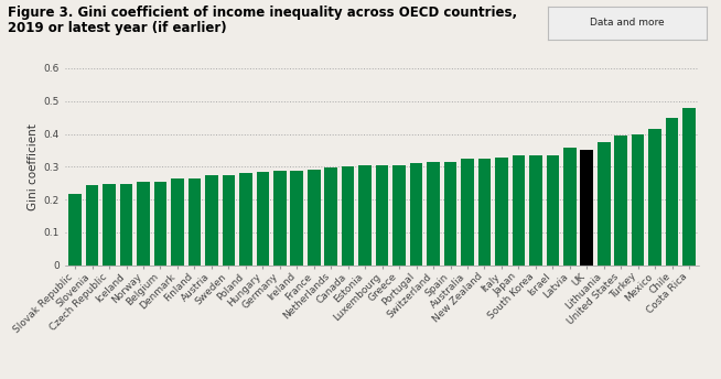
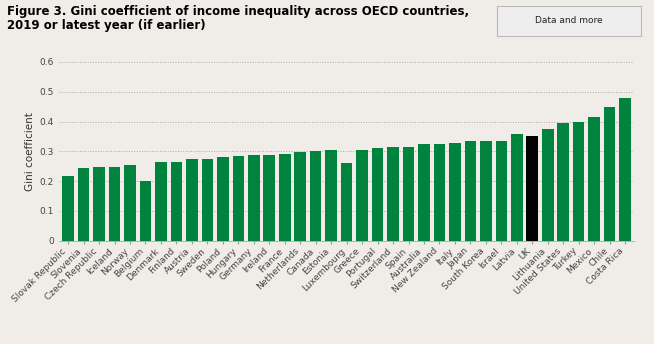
Belgium: 0.254 -> 0.200
Luxembourg: 0.305 -> 0.260
